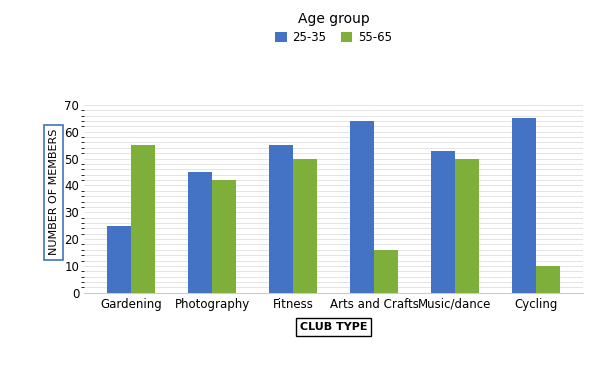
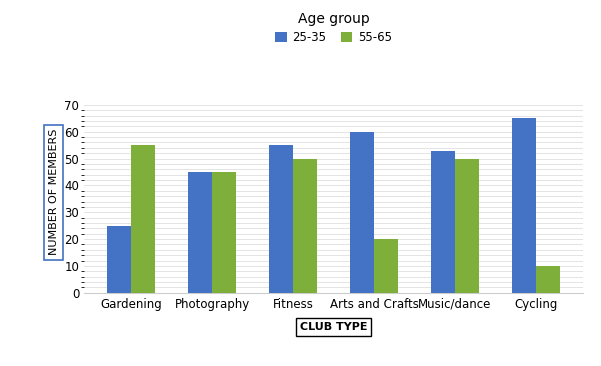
55-65/Photography: 42 -> 45
25-35/Arts and Crafts: 64 -> 60
55-65/Arts and Crafts: 16 -> 20
